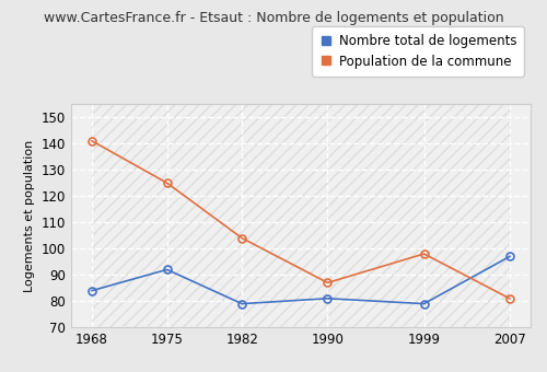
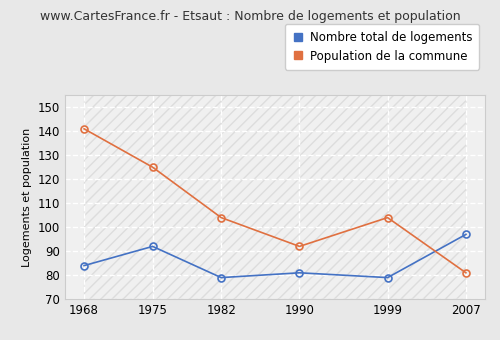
Population de la commune/1990: 87 -> 92
Population de la commune/1999: 98 -> 104
